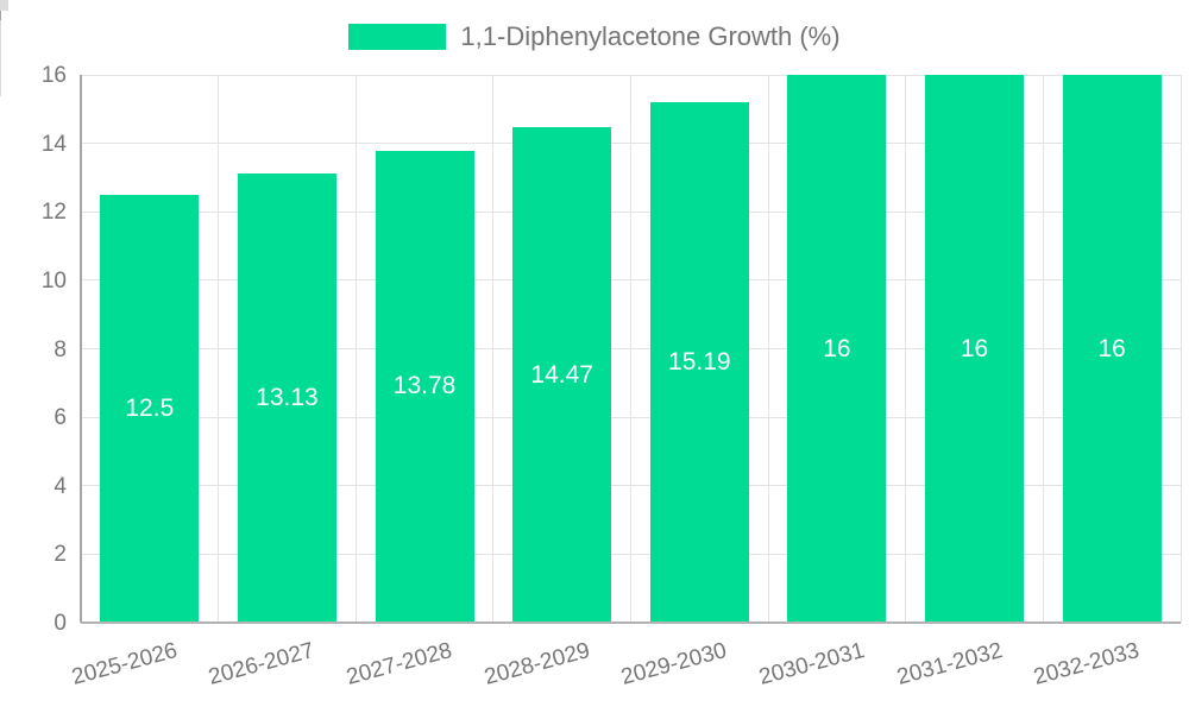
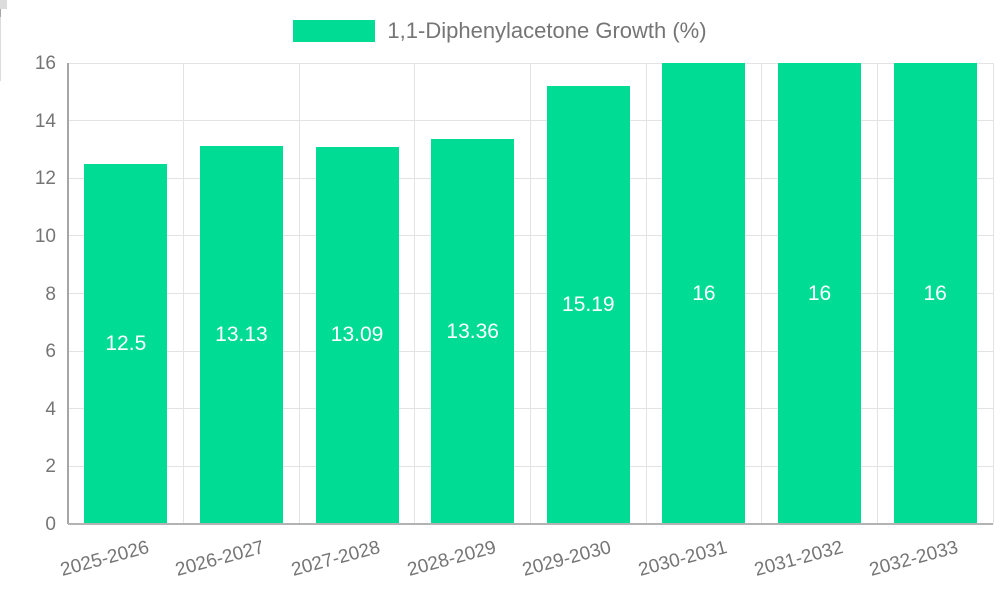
2027-2028: 13.78 -> 13.09
2028-2029: 14.47 -> 13.36
